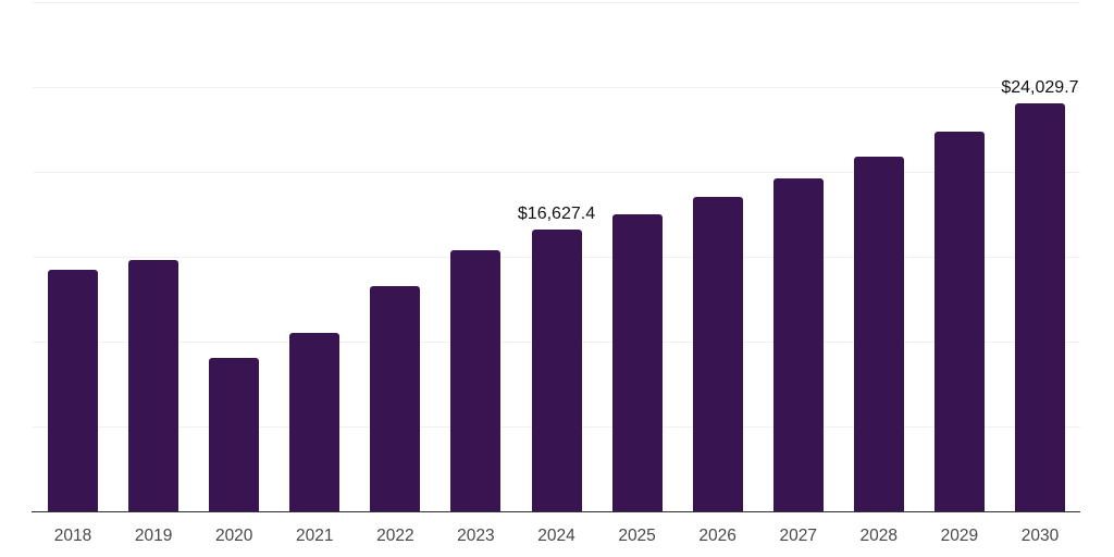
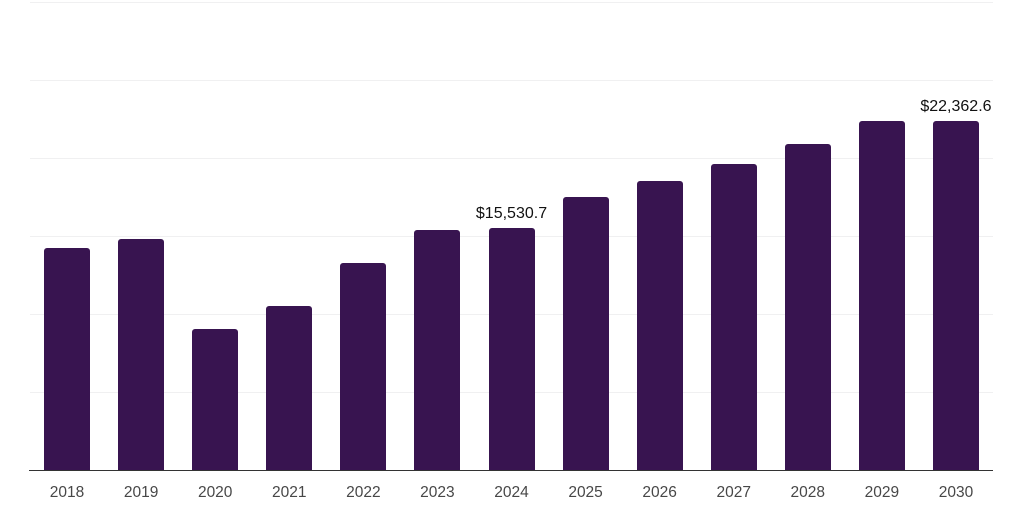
2024: $16,627.4 -> $15,530.7
2030: $24,029.7 -> $22,362.6
